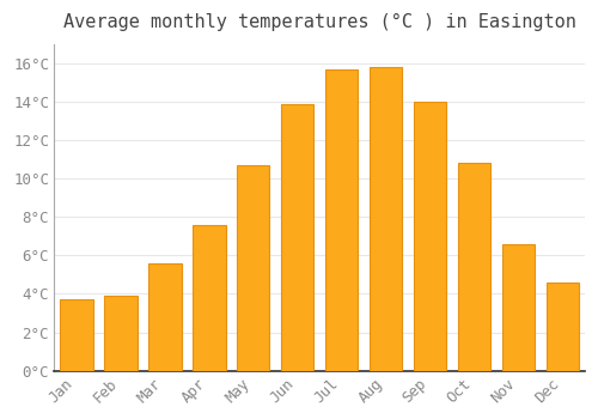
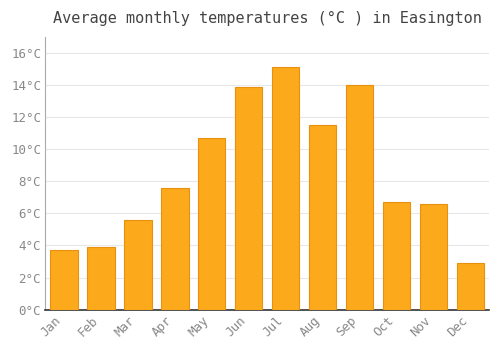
Jul: 15.7°C -> 15.1°C
Aug: 15.8°C -> 11.5°C
Oct: 10.8°C -> 6.7°C
Dec: 4.6°C -> 2.9°C
